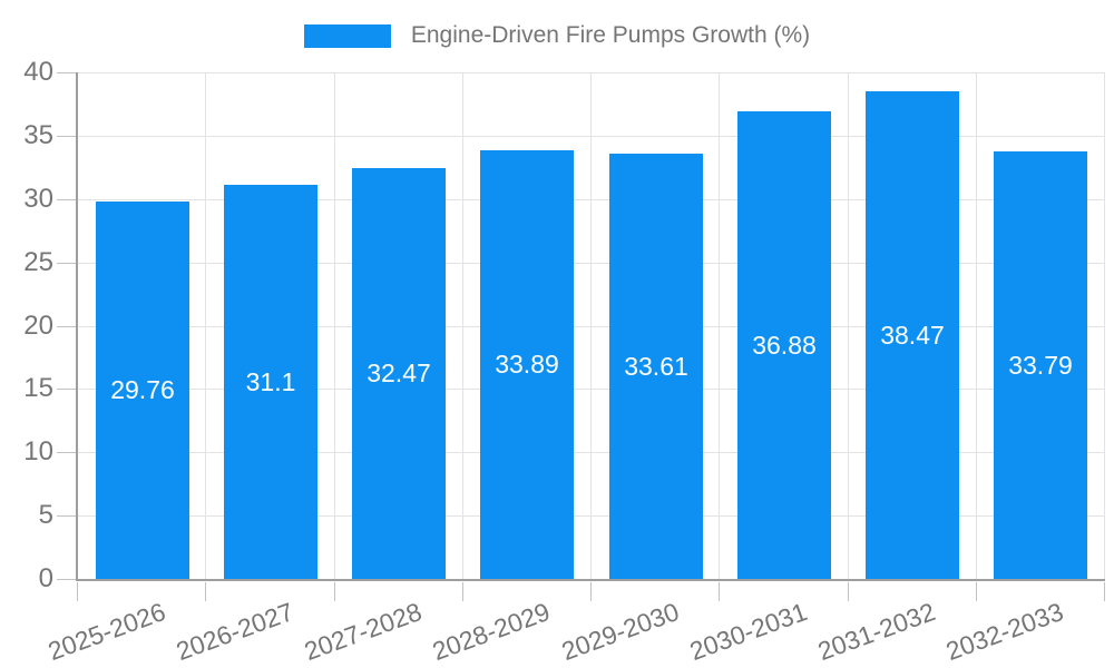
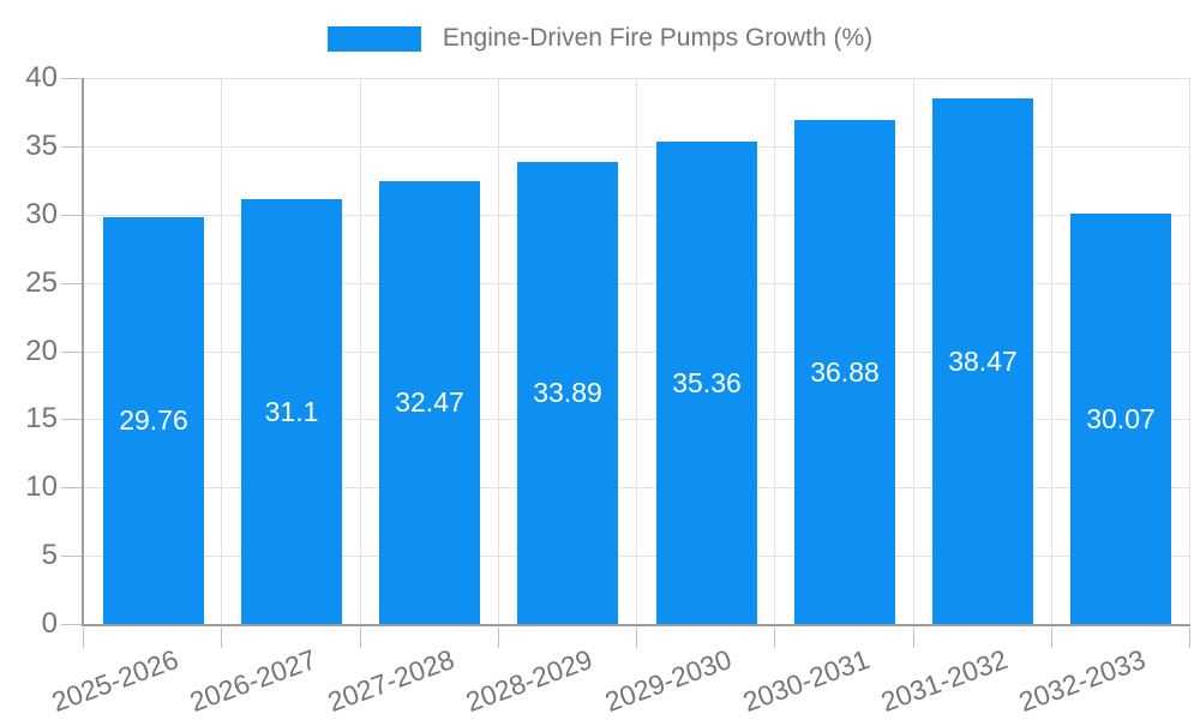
2029-2030: 33.61 -> 35.36
2032-2033: 33.79 -> 30.07
